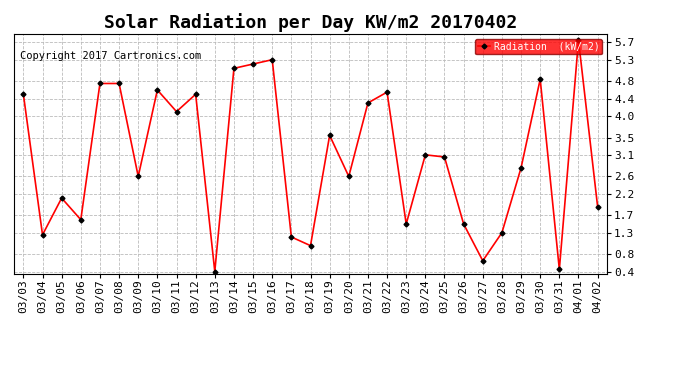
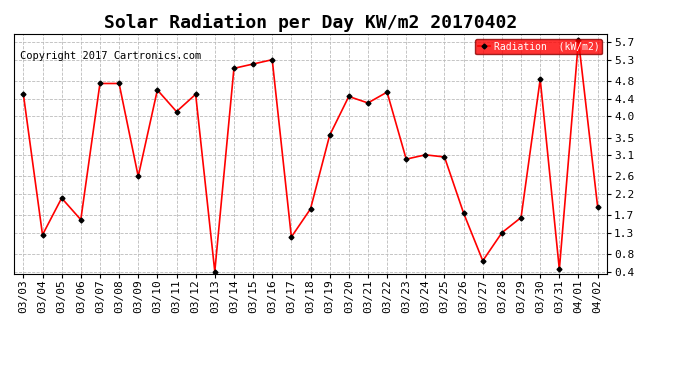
03/18: 1.00 -> 1.85
03/20: 2.60 -> 4.45
03/23: 1.50 -> 3.00
03/26: 1.50 -> 1.75
03/29: 2.80 -> 1.65
